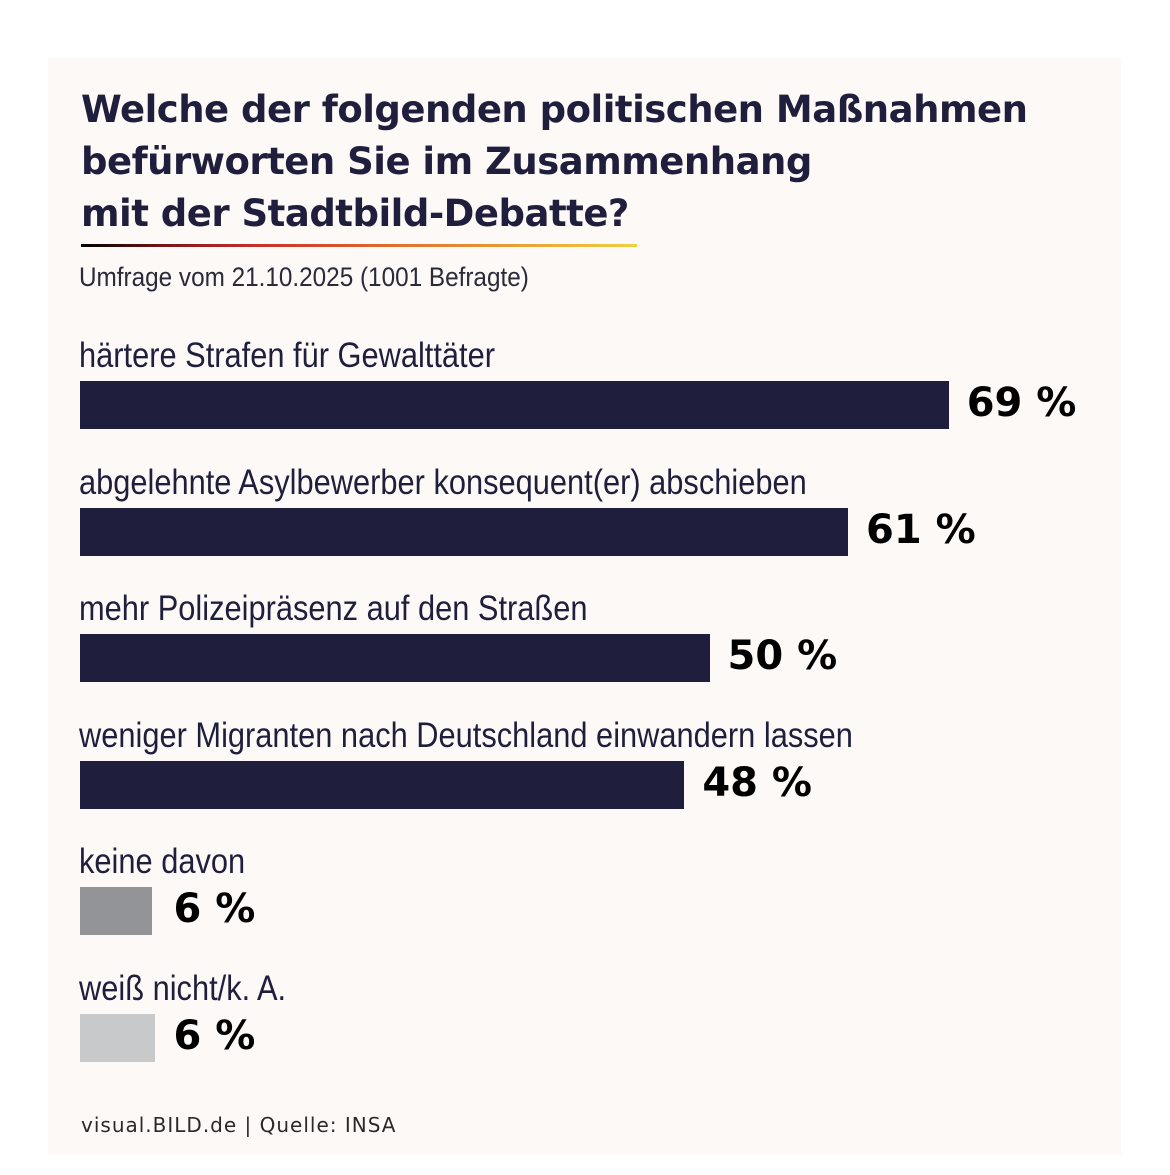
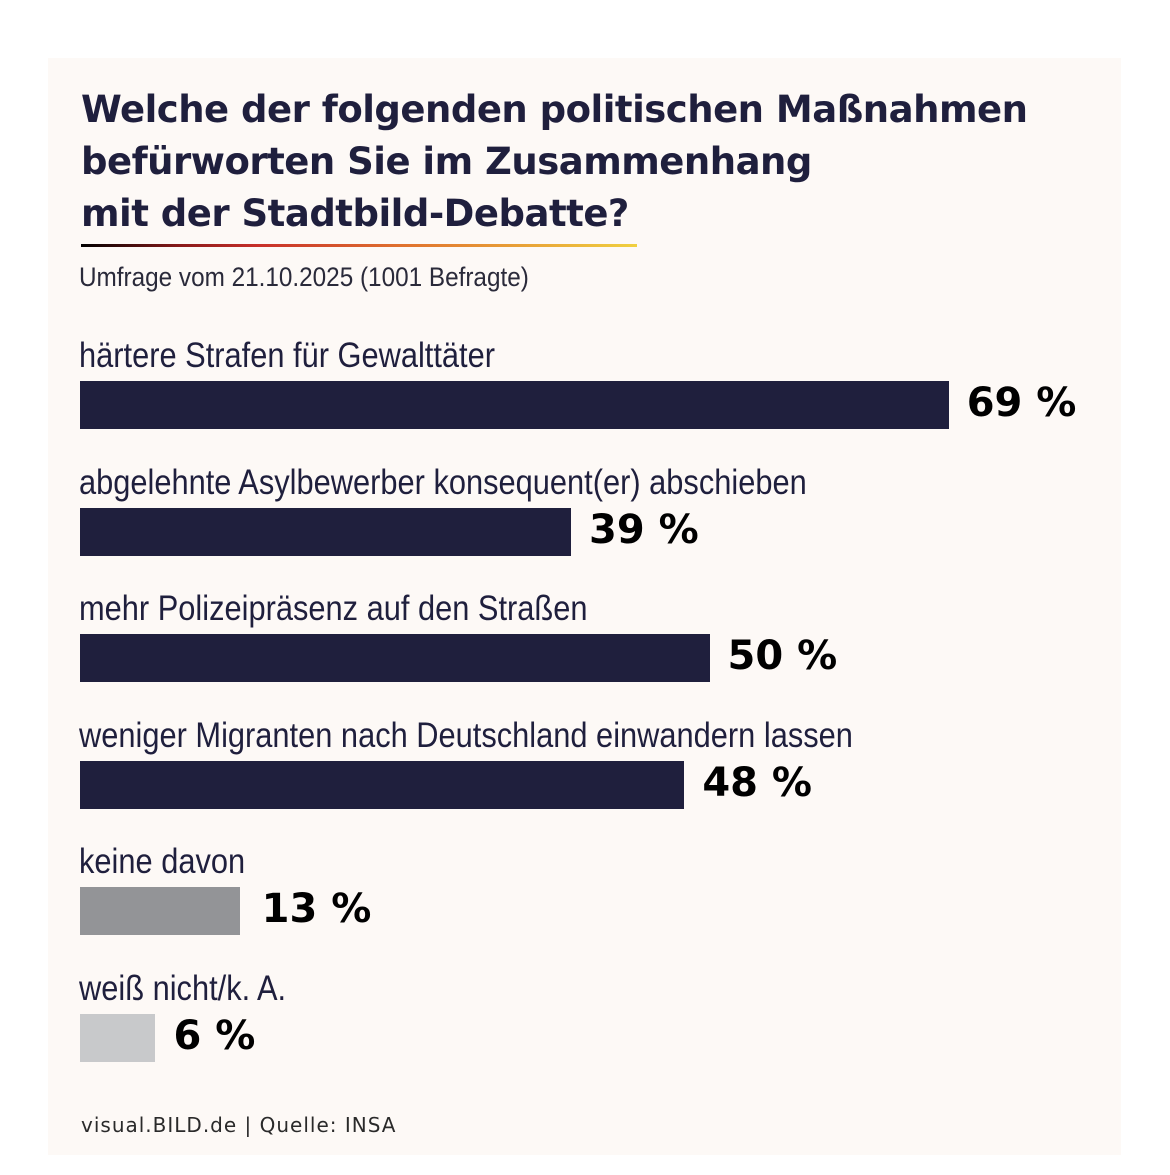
abgelehnte Asylbewerber konsequent(er) abschieben: 61 -> 39
keine davon: 6 -> 13
